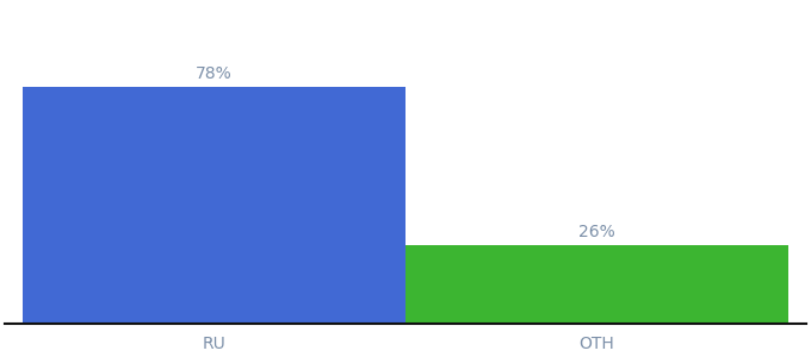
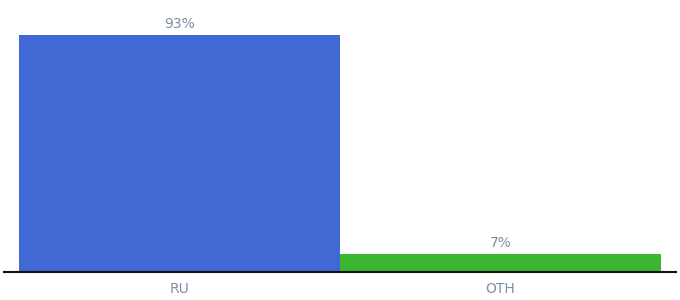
RU: 78% -> 93%
OTH: 26% -> 7%
